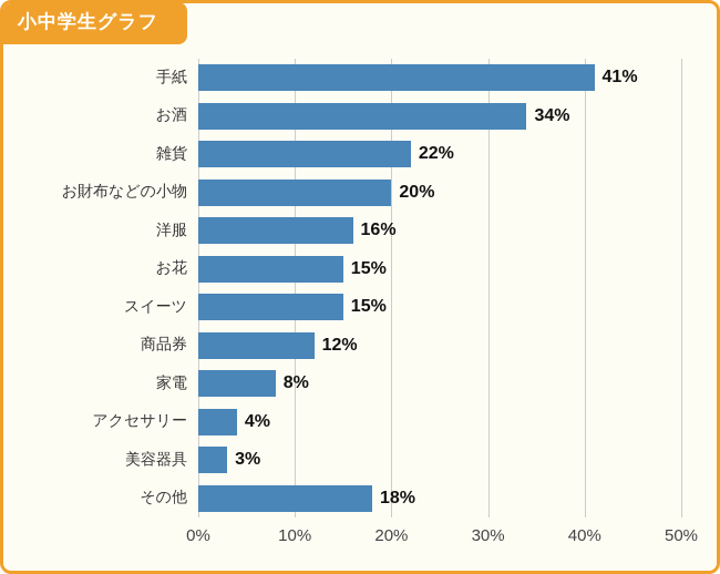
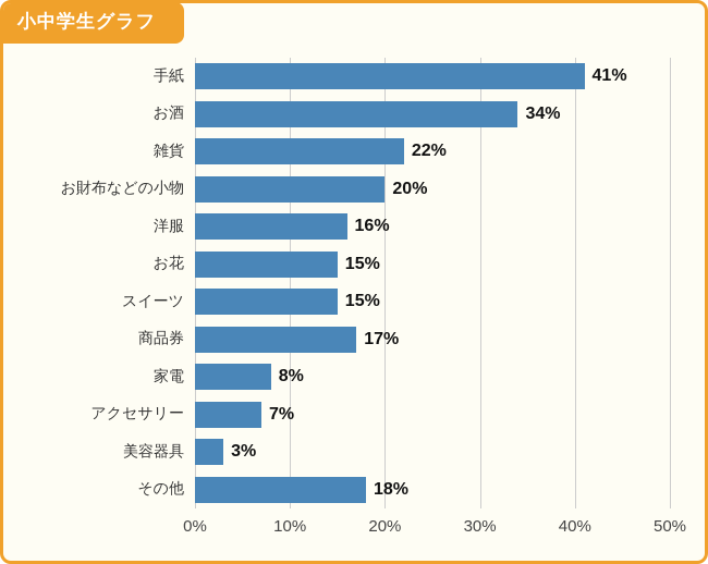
商品券: 12% -> 17%
アクセサリー: 4% -> 7%
